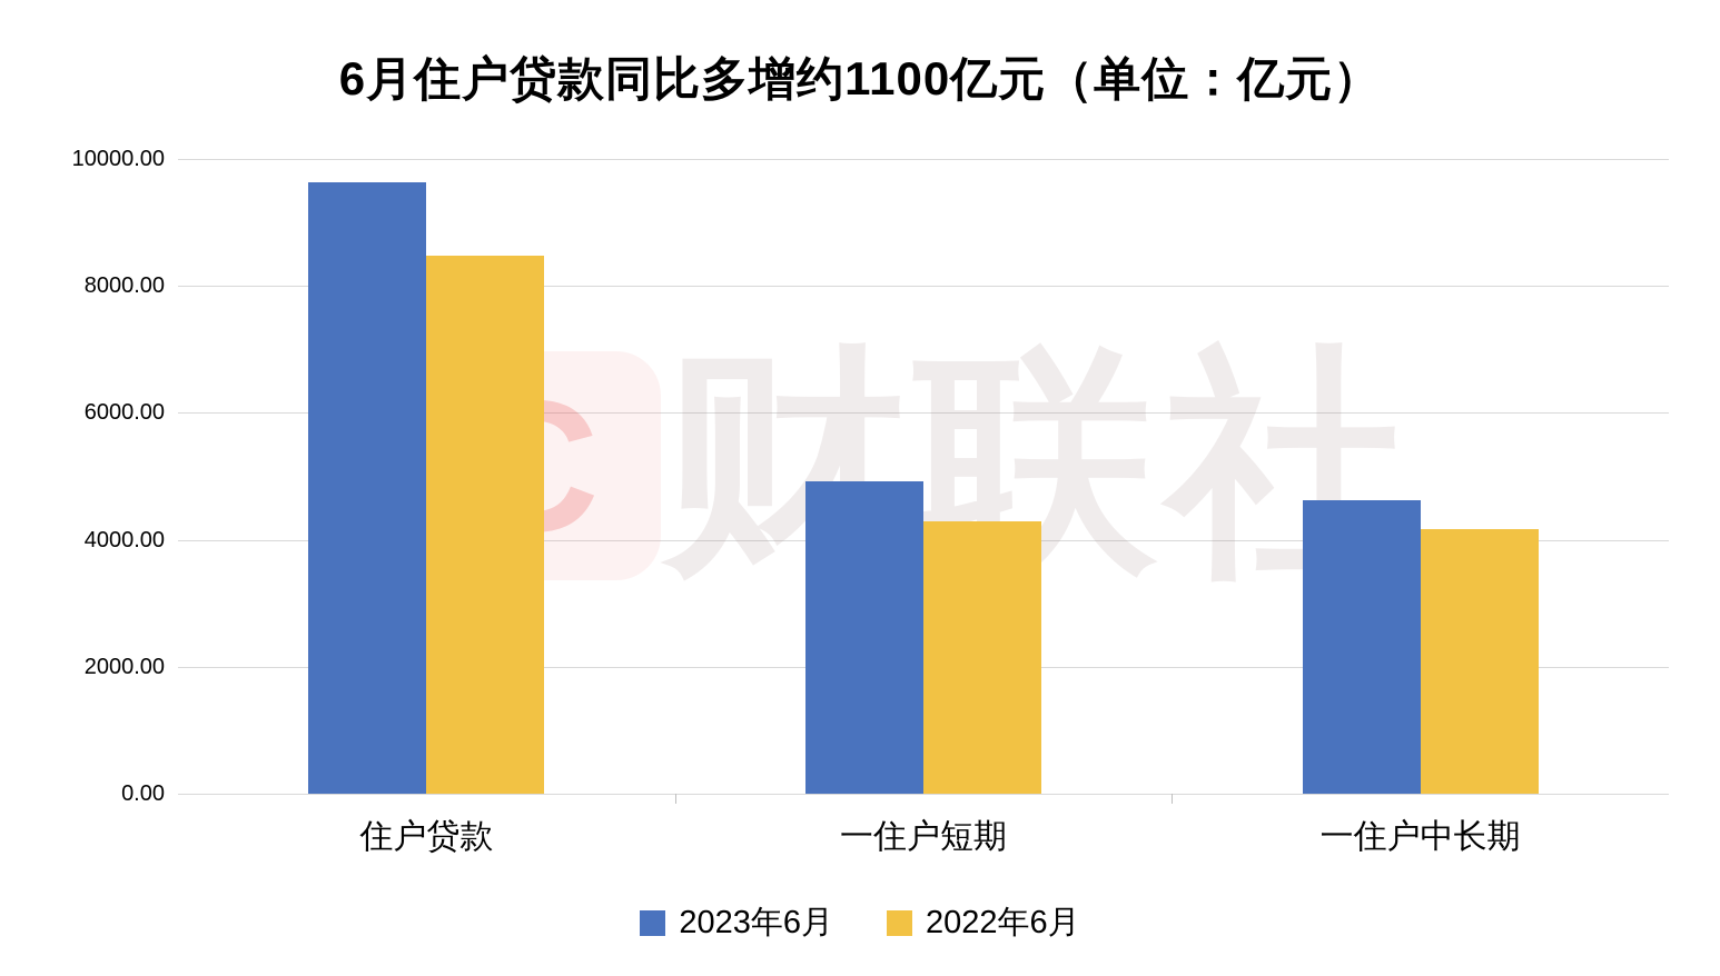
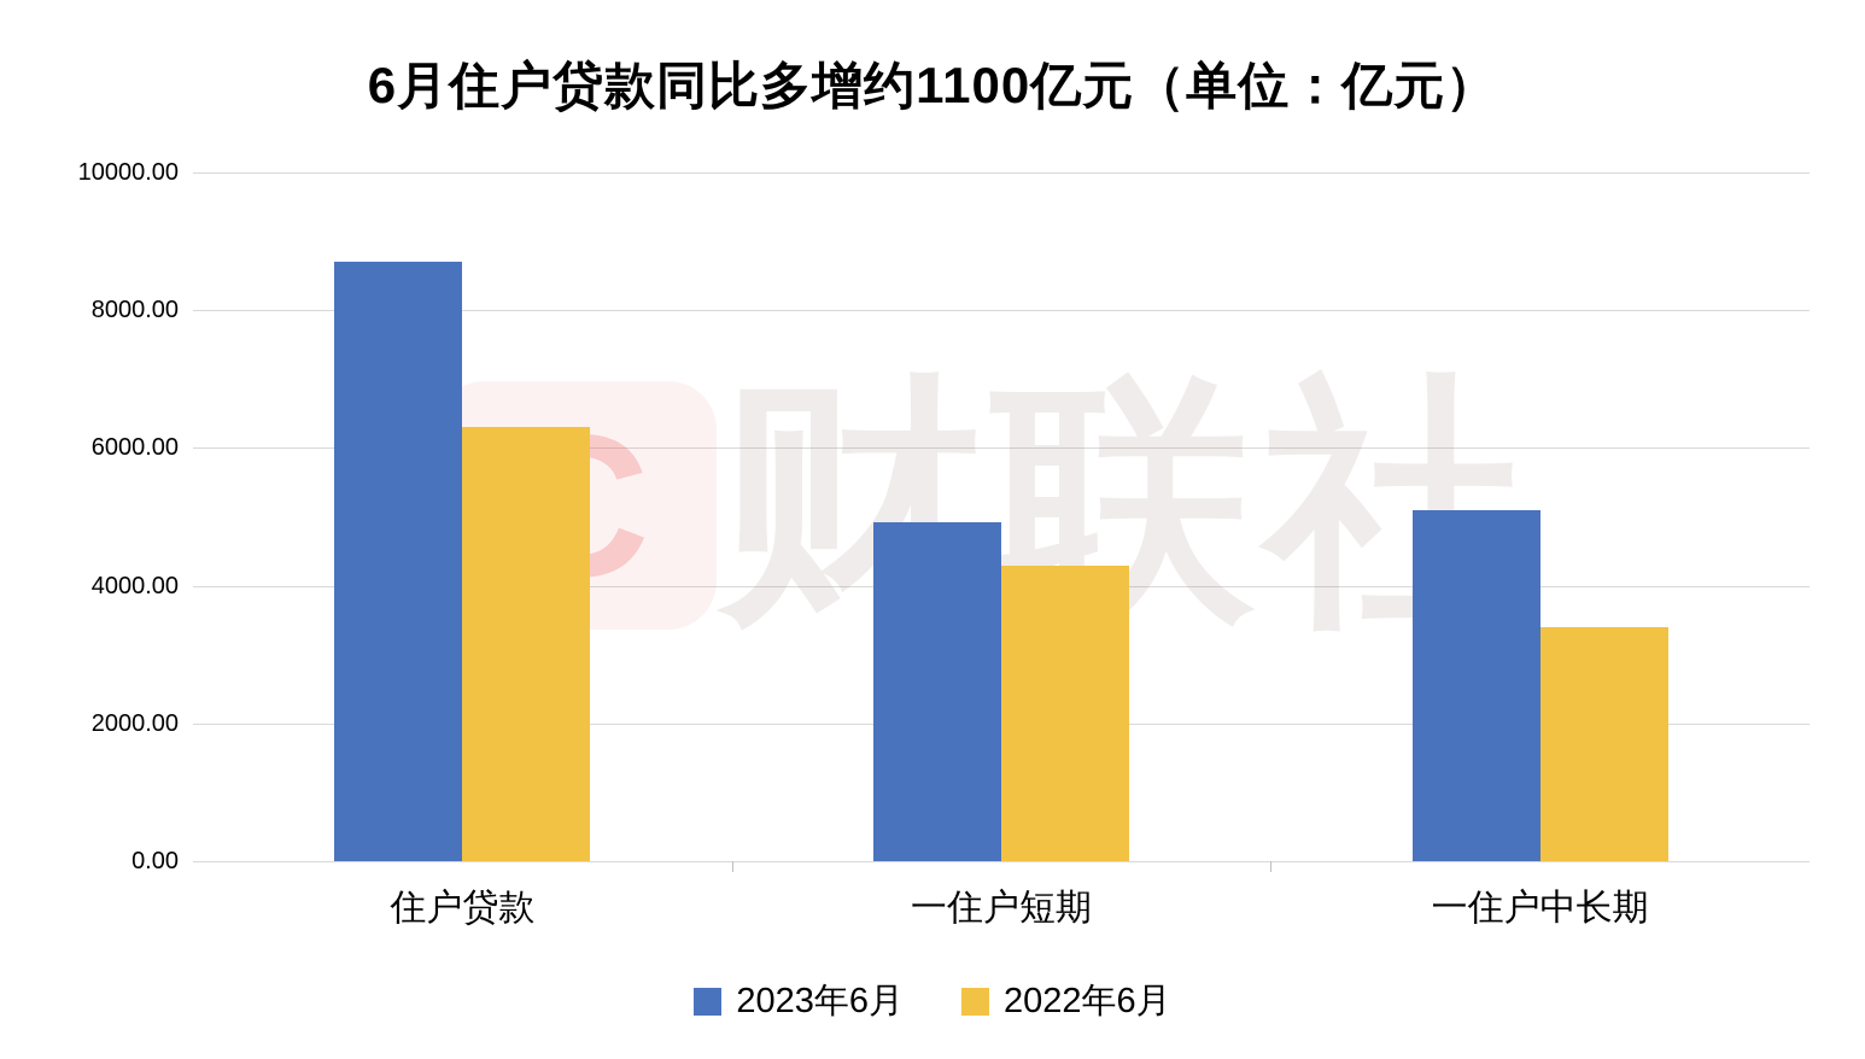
2023年6月/住户贷款: 9600 -> 8700
2022年6月/住户贷款: 8500 -> 6300
2023年6月/一住户中长期: 4600 -> 5100
2022年6月/一住户中长期: 4200 -> 3400
